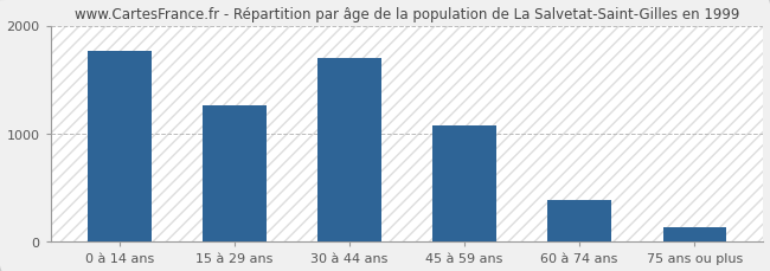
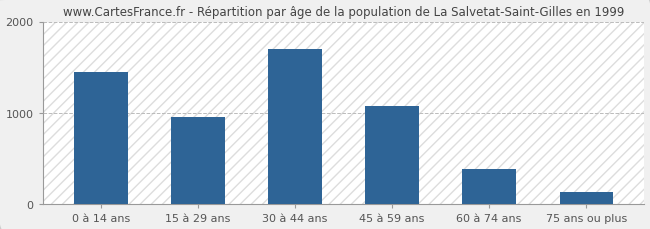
0 à 14 ans: 1760 -> 1450
15 à 29 ans: 1260 -> 960
